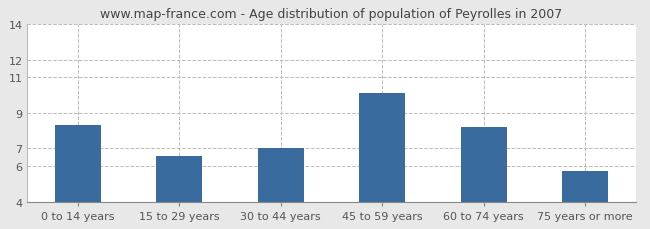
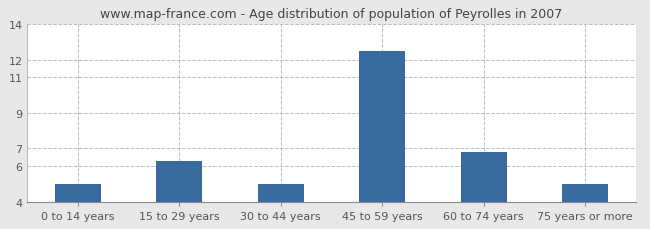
0 to 14 years: 8.3 -> 5.0
15 to 29 years: 6.6 -> 6.3
30 to 44 years: 7.0 -> 5.0
45 to 59 years: 10.1 -> 12.5
60 to 74 years: 8.2 -> 6.8
75 years or more: 5.7 -> 5.0
